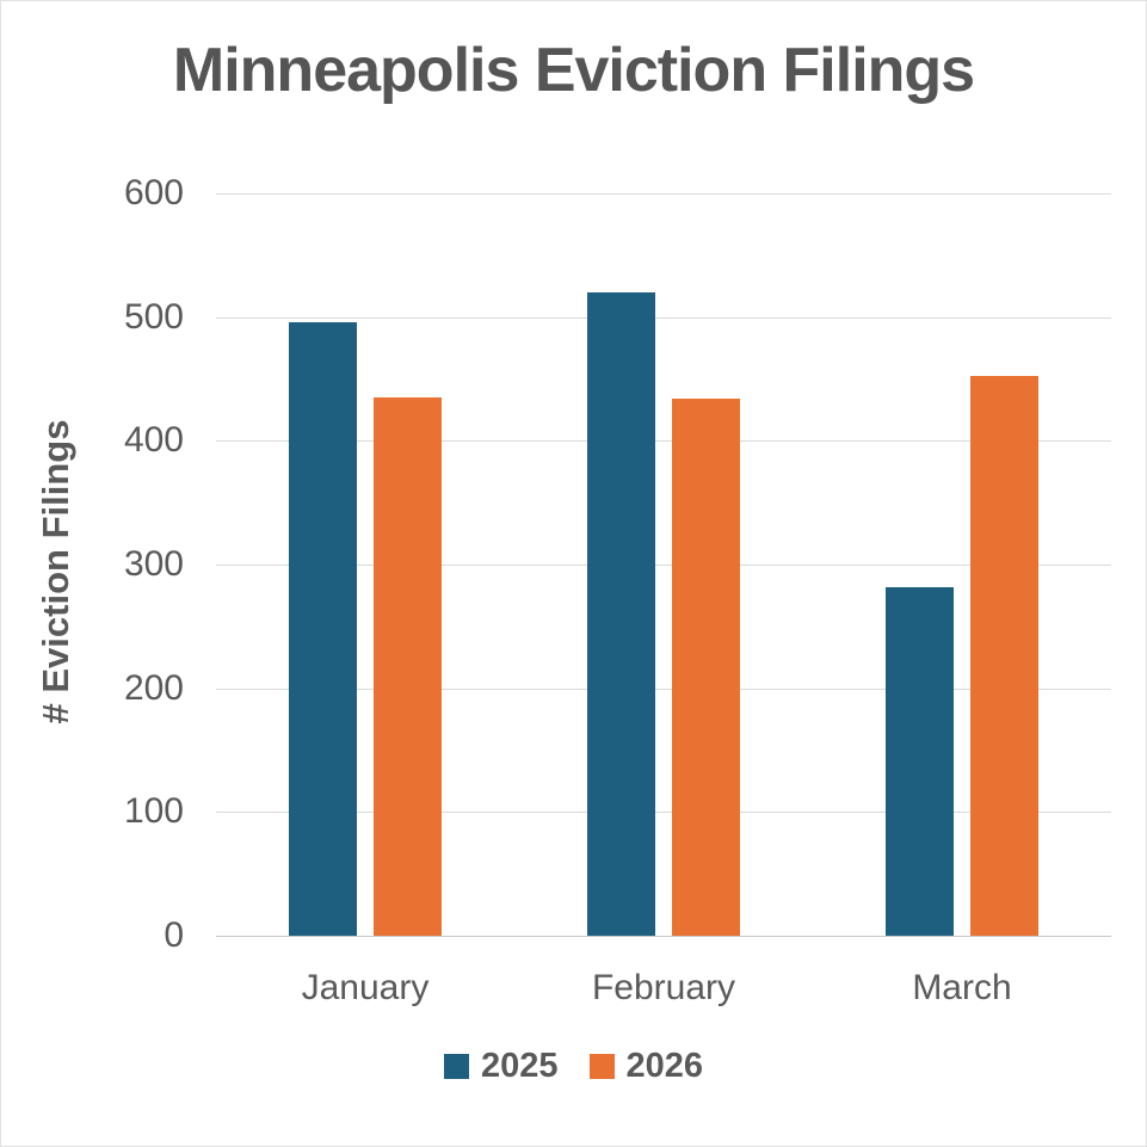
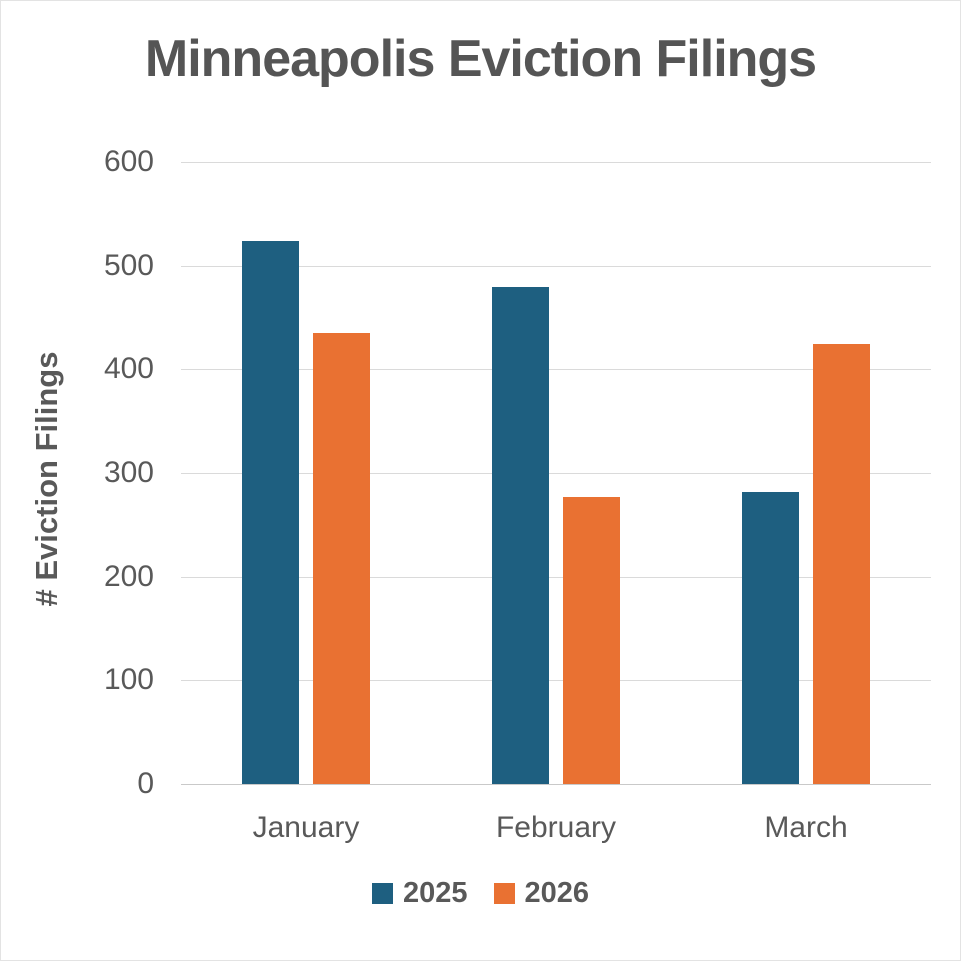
2025/January: 496 -> 524
2025/February: 520 -> 479
2026/February: 434 -> 277
2026/March: 452 -> 424
